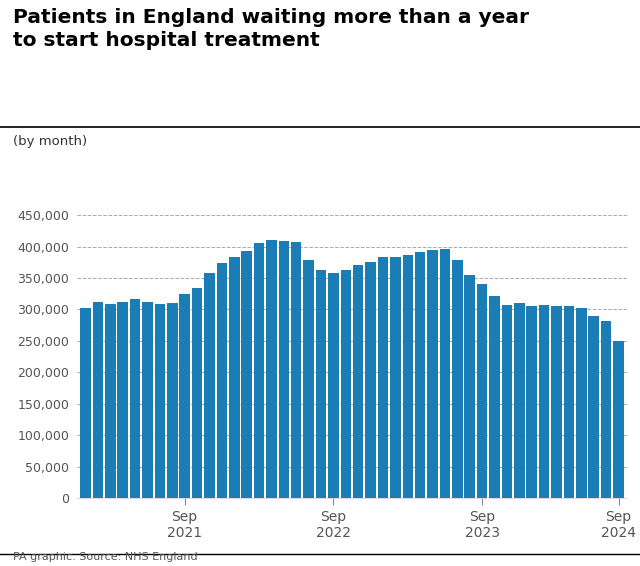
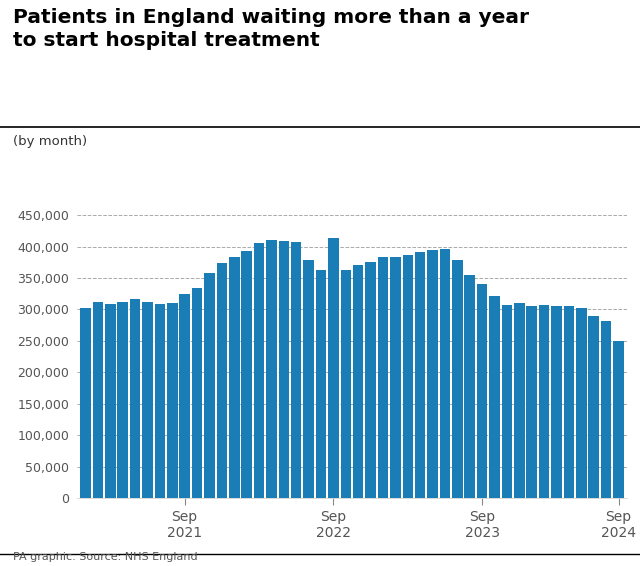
Sep 2022: 358,000 -> 414,000
